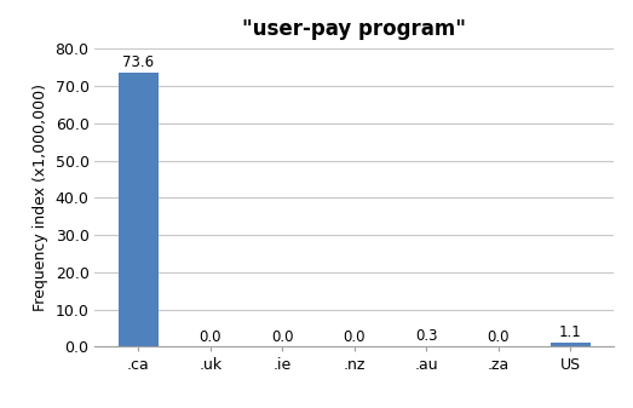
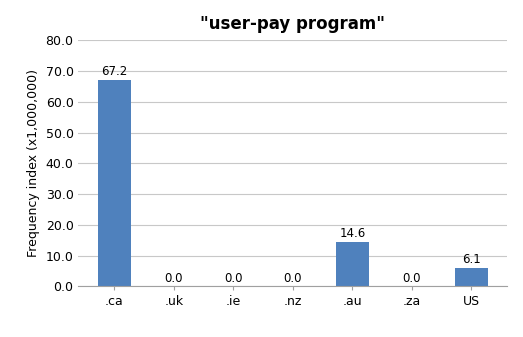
.ca: 73.6 -> 67.2
.au: 0.3 -> 14.6
US: 1.1 -> 6.1
